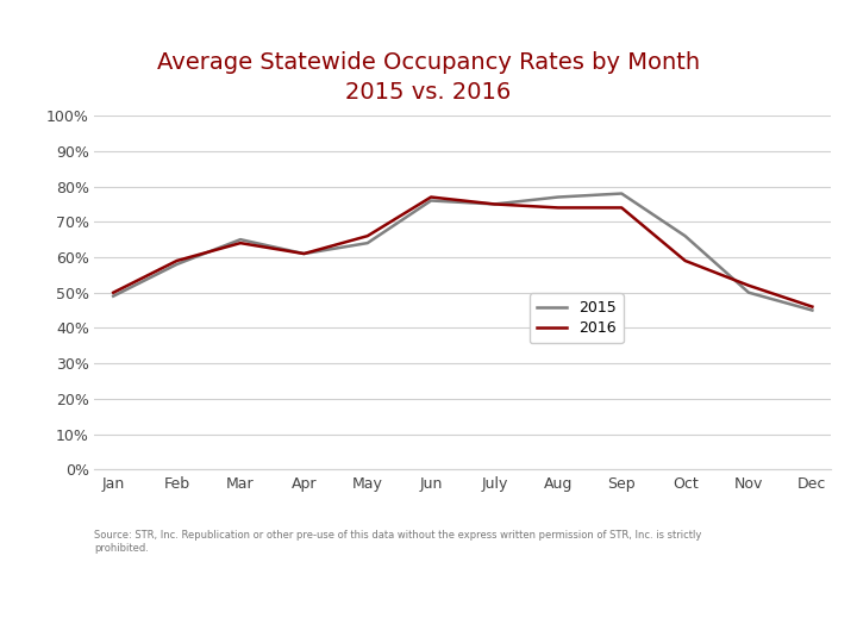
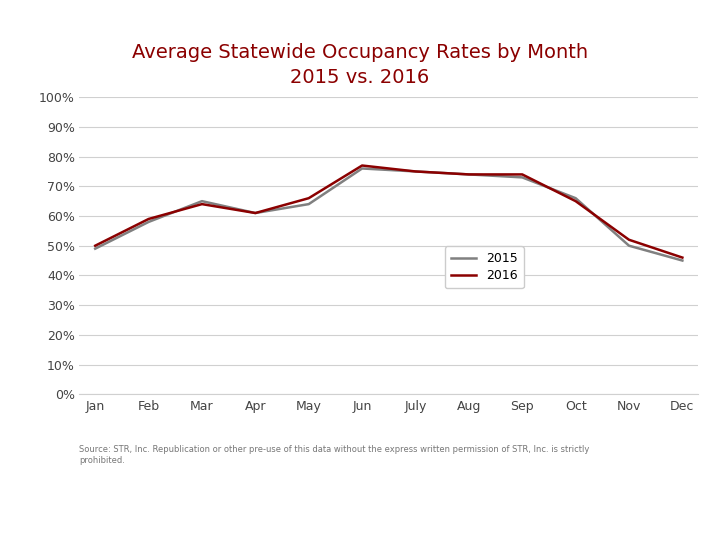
2015/Aug: 77% -> 74%
2015/Sep: 78% -> 73%
2016/Oct: 59% -> 65%
